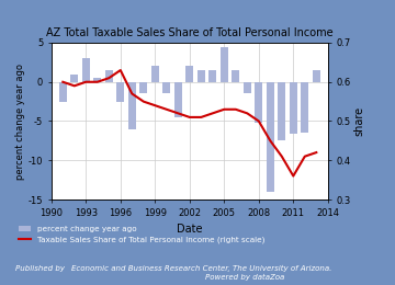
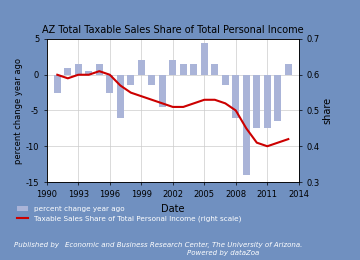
percent change year ago/1993: 3.0 -> 1.5
Taxable Sales Share of Total Personal Income (right scale)/1996: 0.63 -> 0.60
percent change year ago/2008: -5.2 -> -6.0
percent change year ago/2011: -6.6 -> -7.5
Taxable Sales Share of Total Personal Income (right scale)/2011: 0.36 -> 0.40
